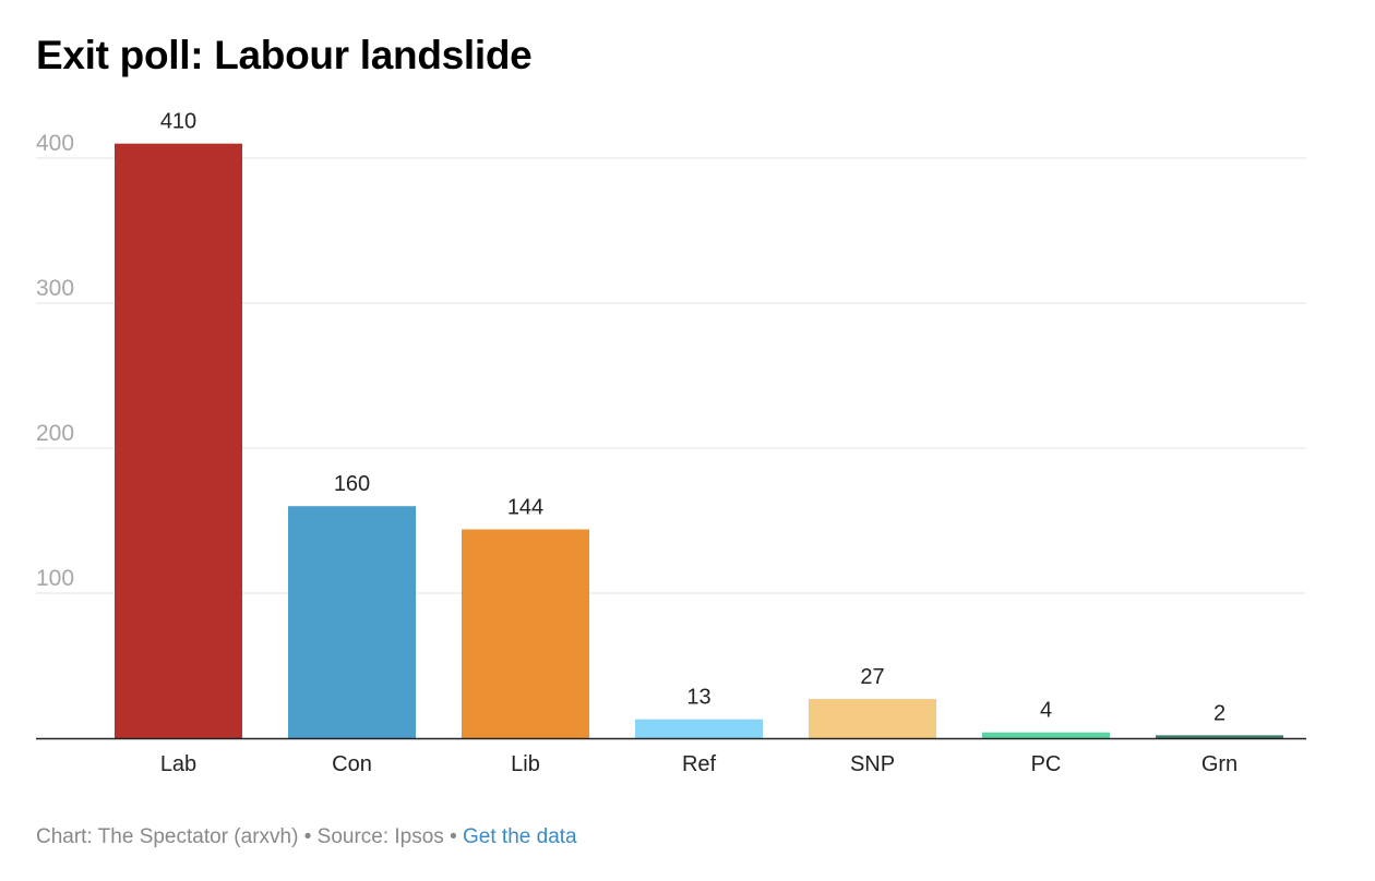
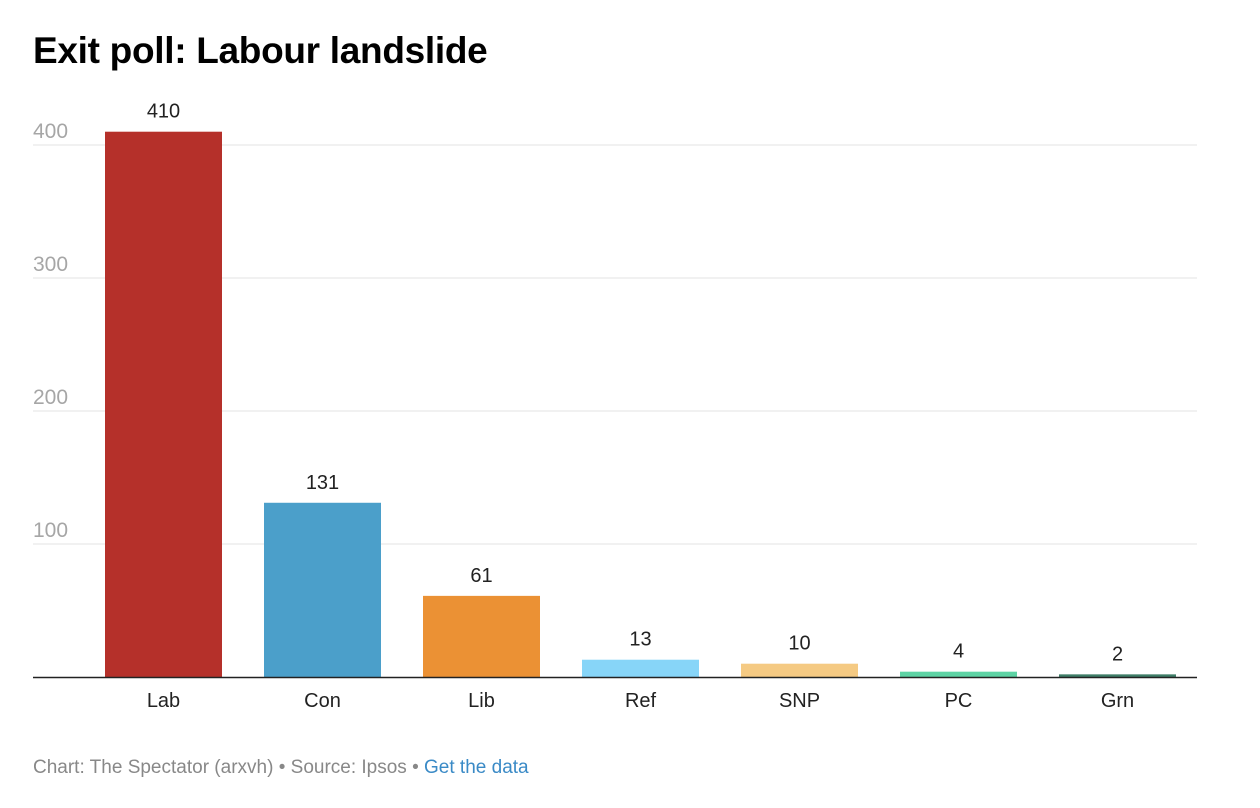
Con: 160 -> 131
Lib: 144 -> 61
SNP: 27 -> 10
